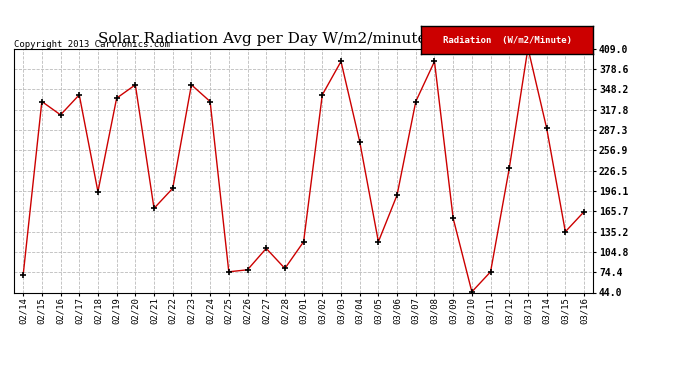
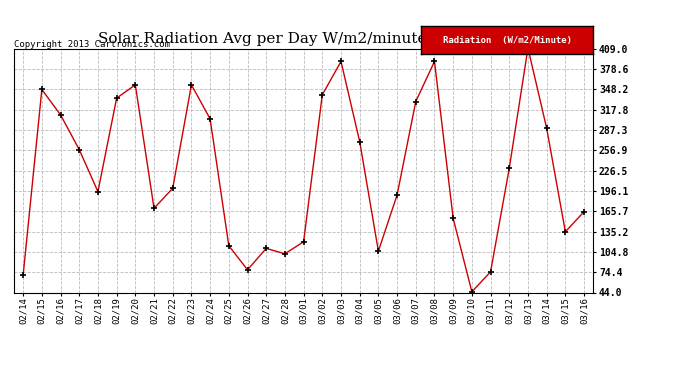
02/15: 330 -> 348
02/17: 340 -> 258
02/24: 330 -> 304
02/25: 75 -> 114
02/28: 80 -> 102
03/05: 120 -> 106
